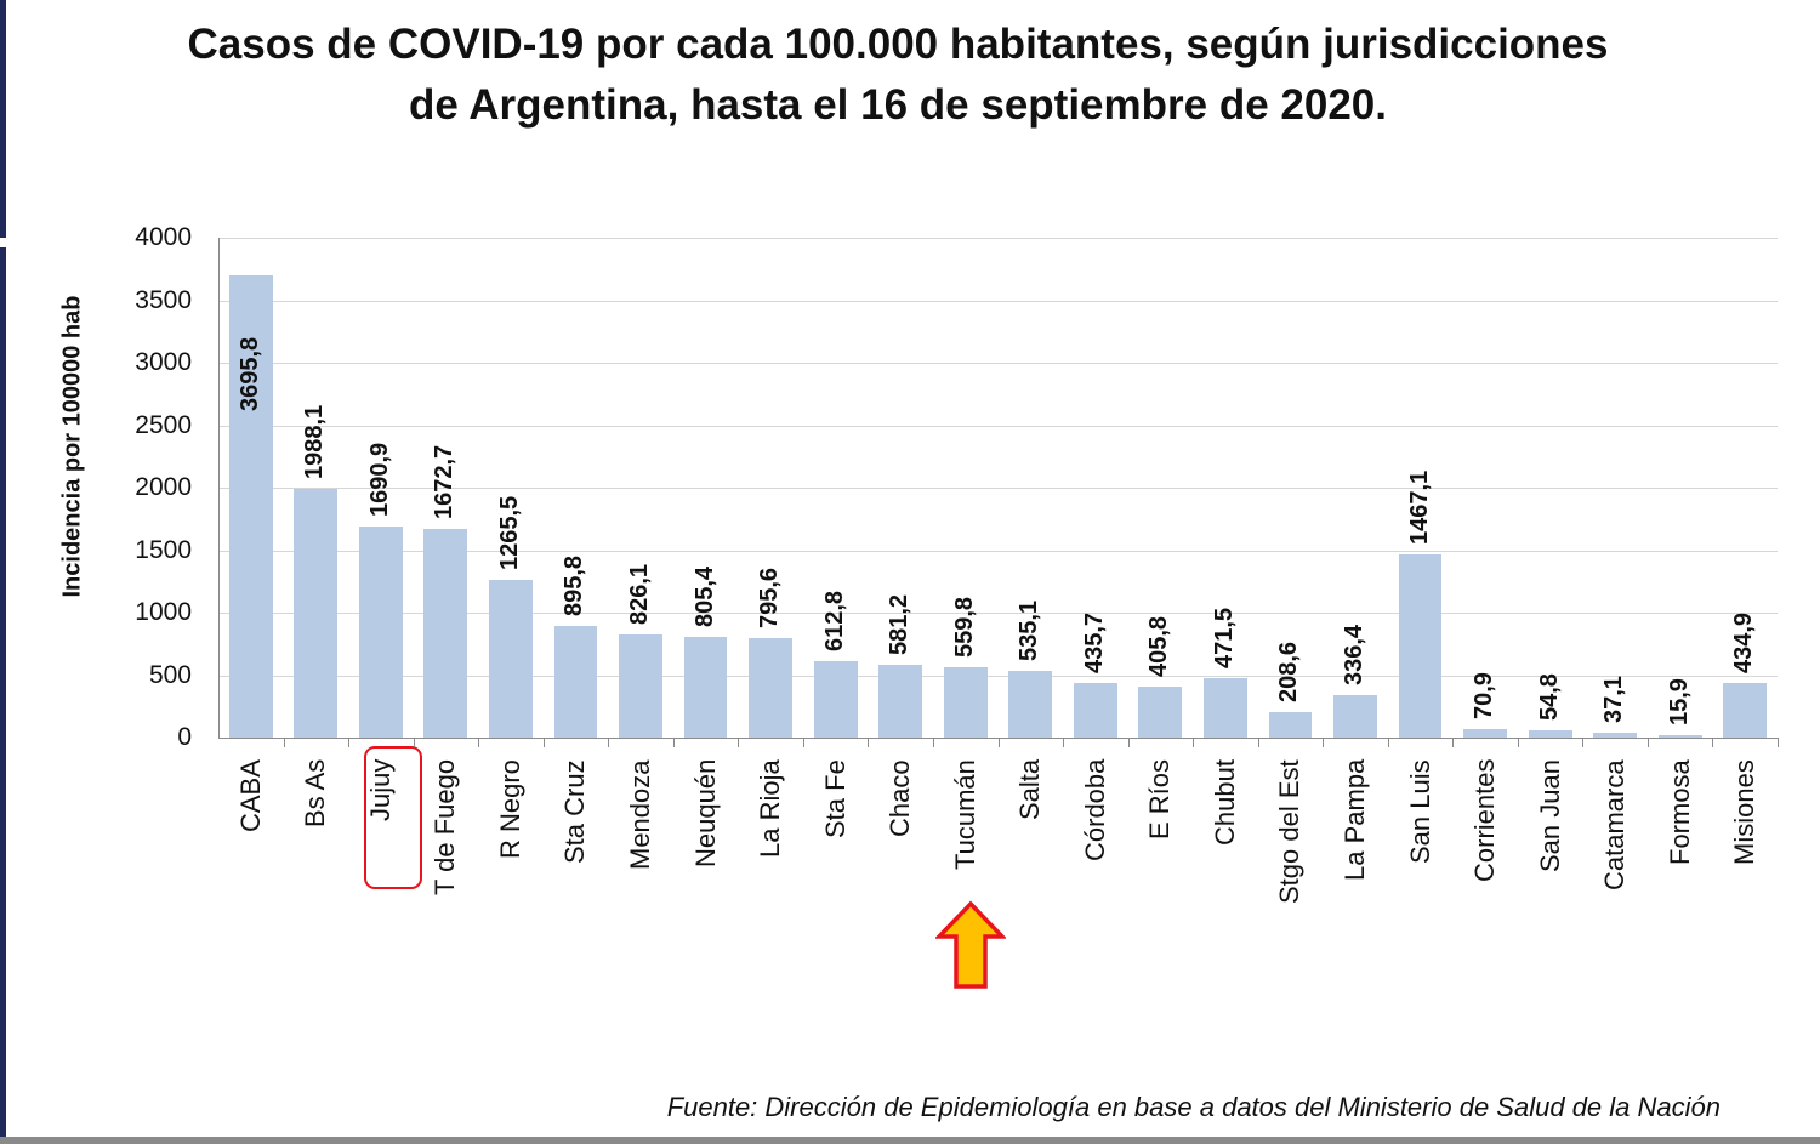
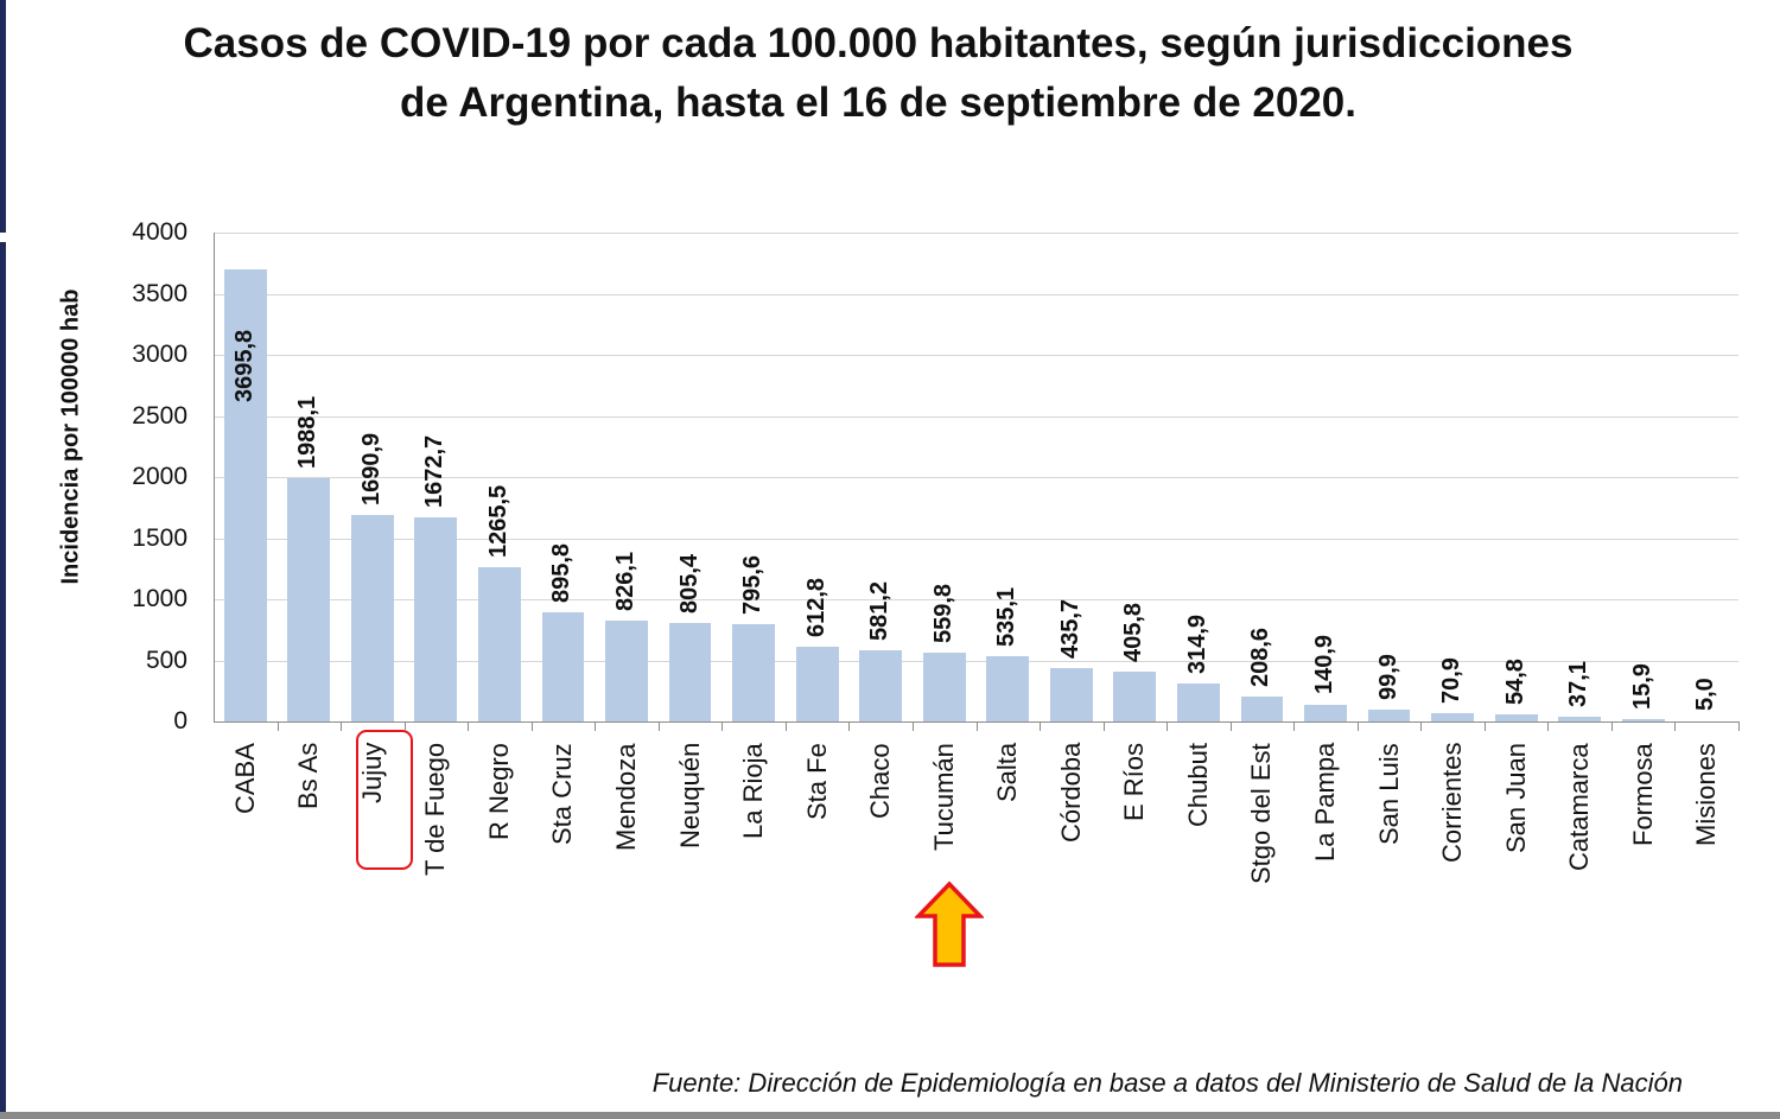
Chubut: 471,5 -> 314,9
La Pampa: 336,4 -> 140,9
San Luis: 1467,1 -> 99,9
Misiones: 434,9 -> 5,0
